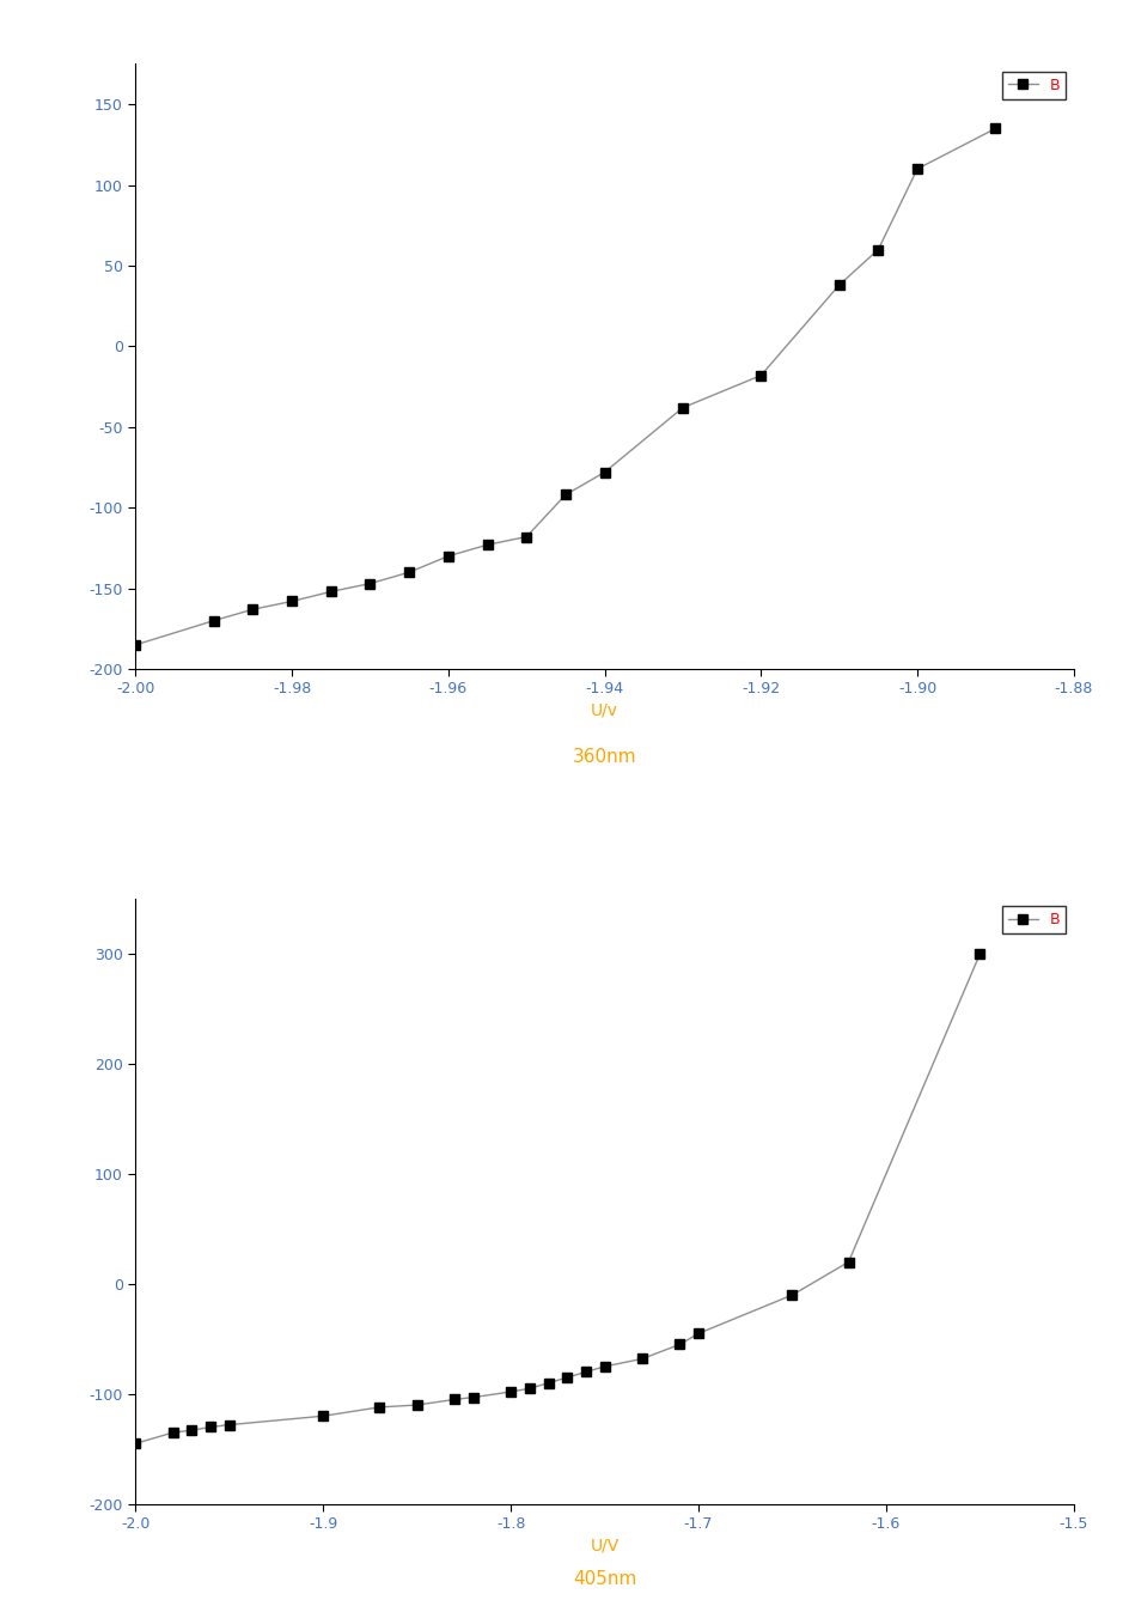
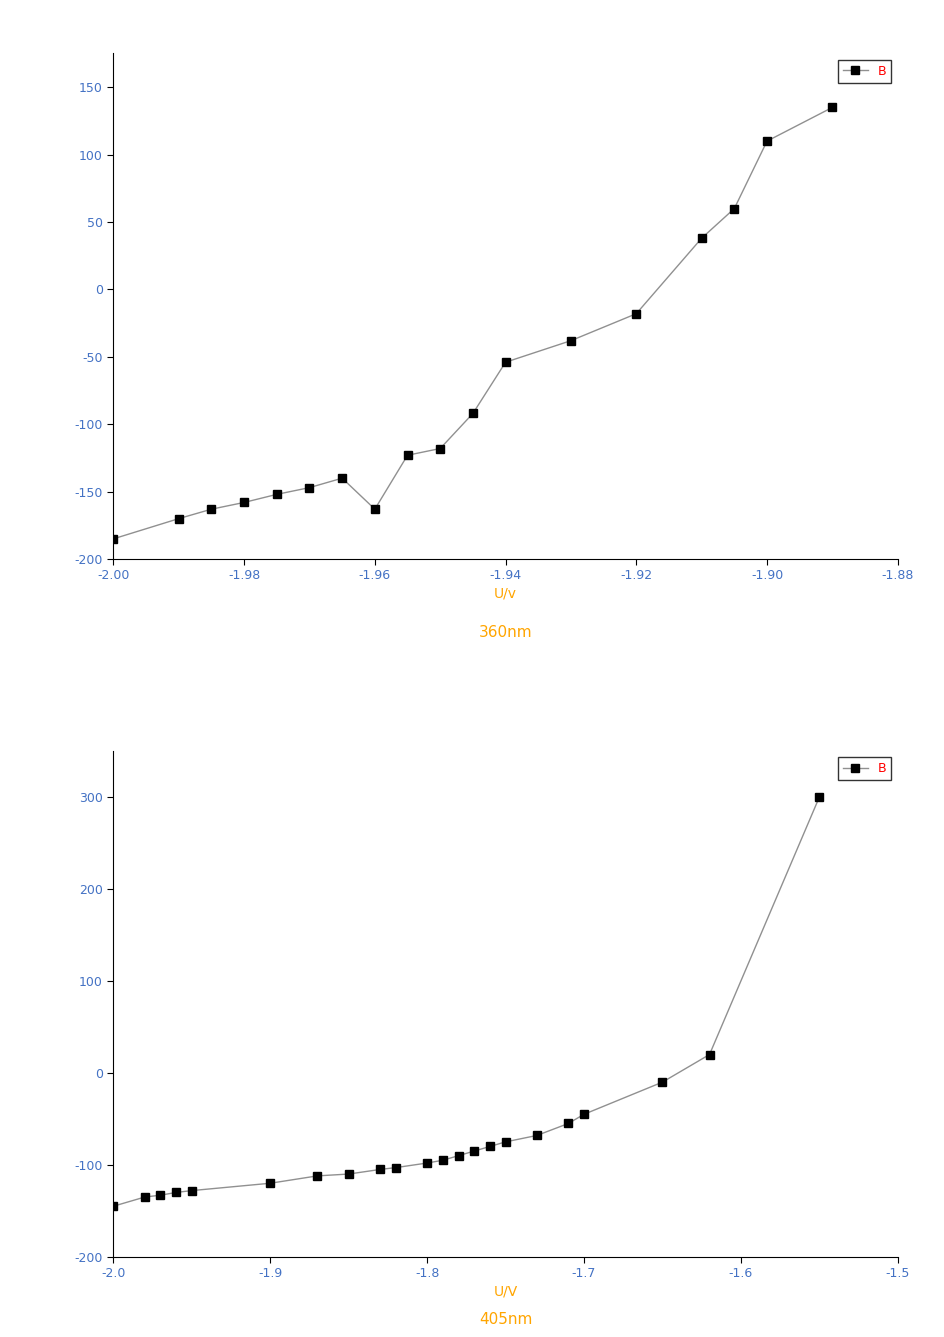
-1.96: -130 -> -163
-1.94: -78 -> -54
